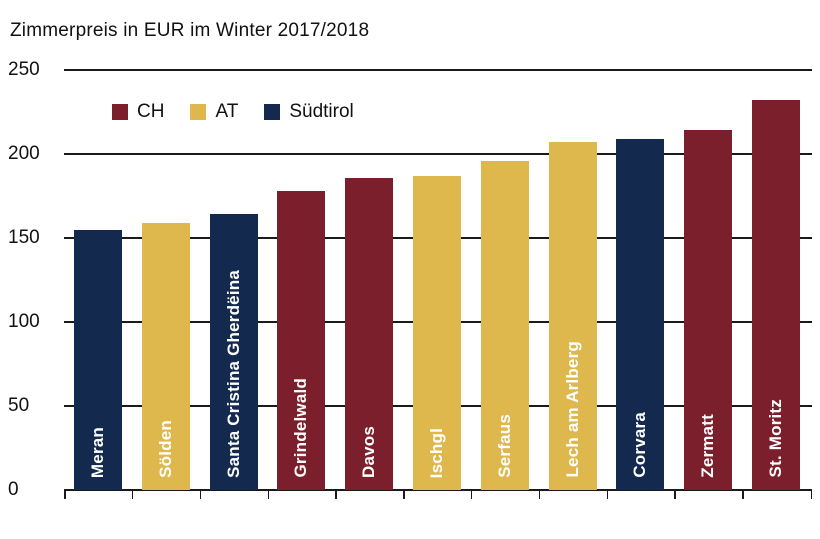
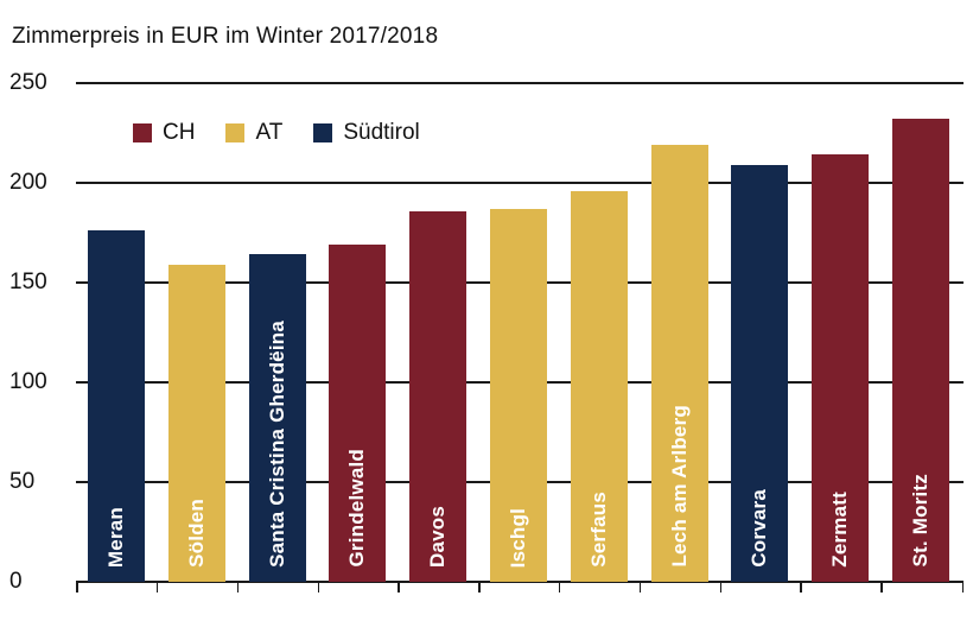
Meran: 155 -> 176
Grindelwald: 178 -> 169
Lech am Arlberg: 207 -> 219
